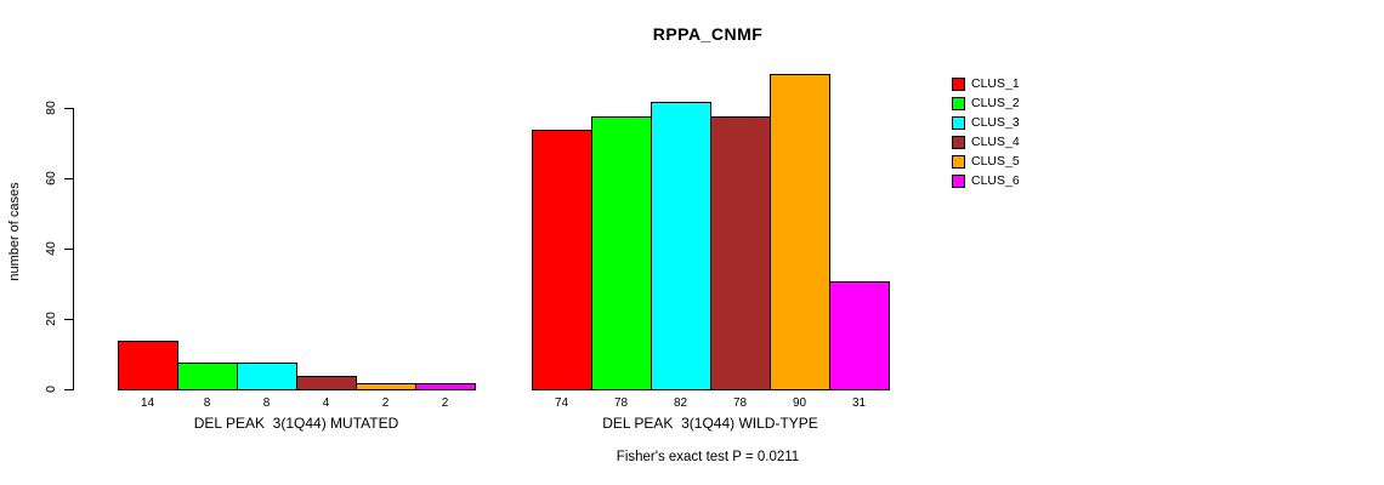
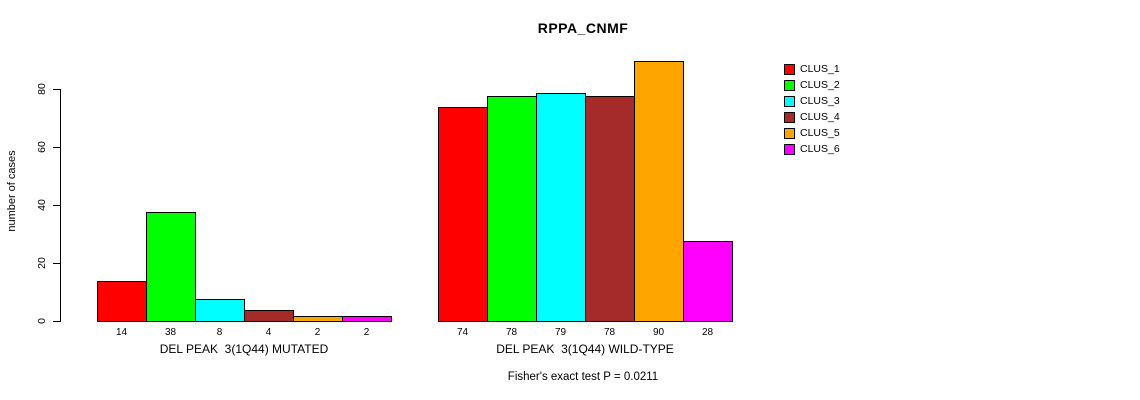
CLUS_2/DEL PEAK 3(1Q44) MUTATED: 8 -> 38
CLUS_3/DEL PEAK 3(1Q44) WILD-TYPE: 82 -> 79
CLUS_6/DEL PEAK 3(1Q44) WILD-TYPE: 31 -> 28
